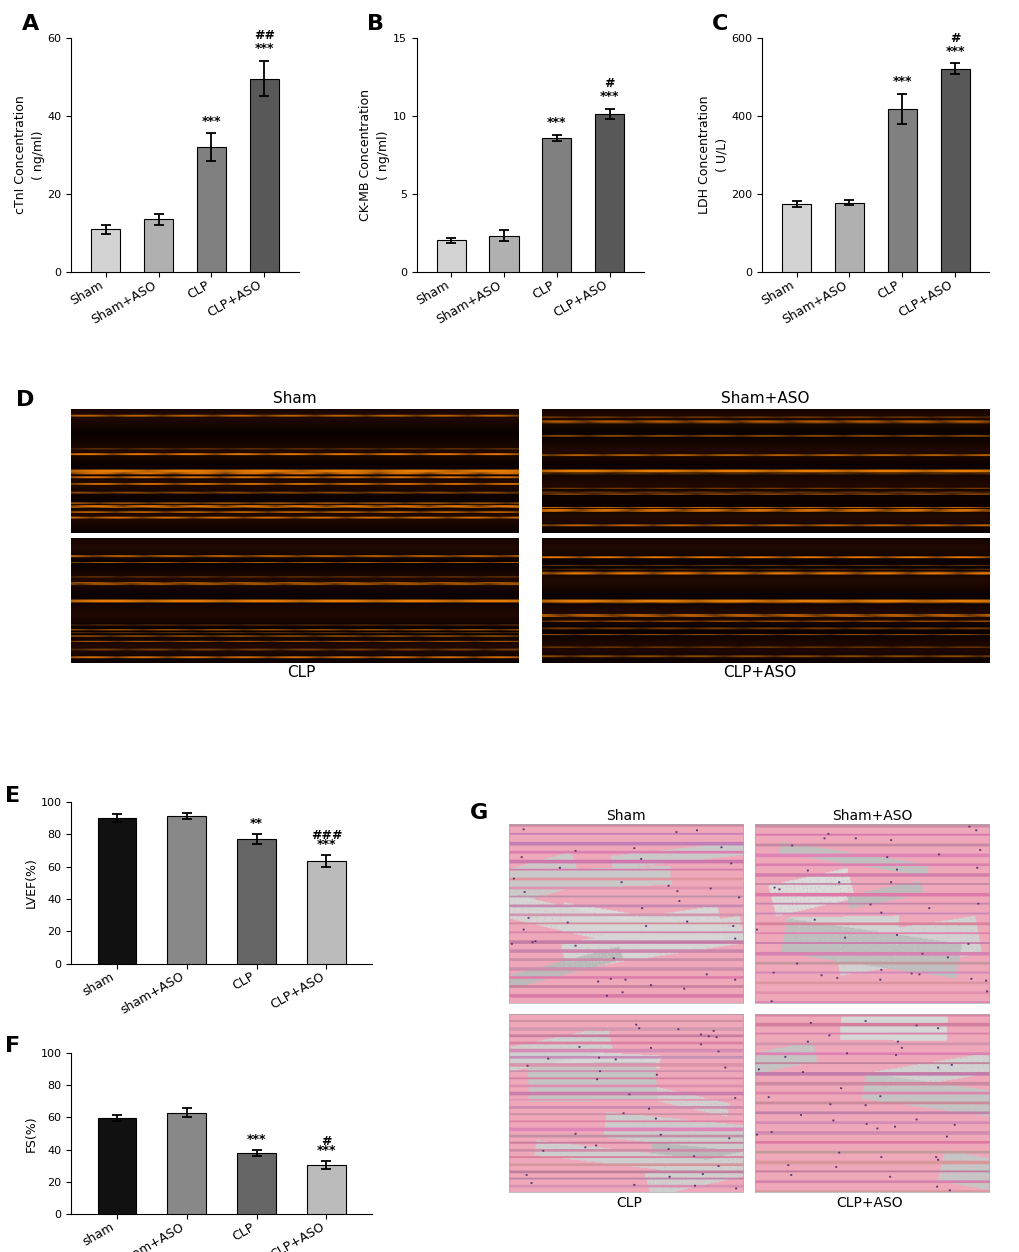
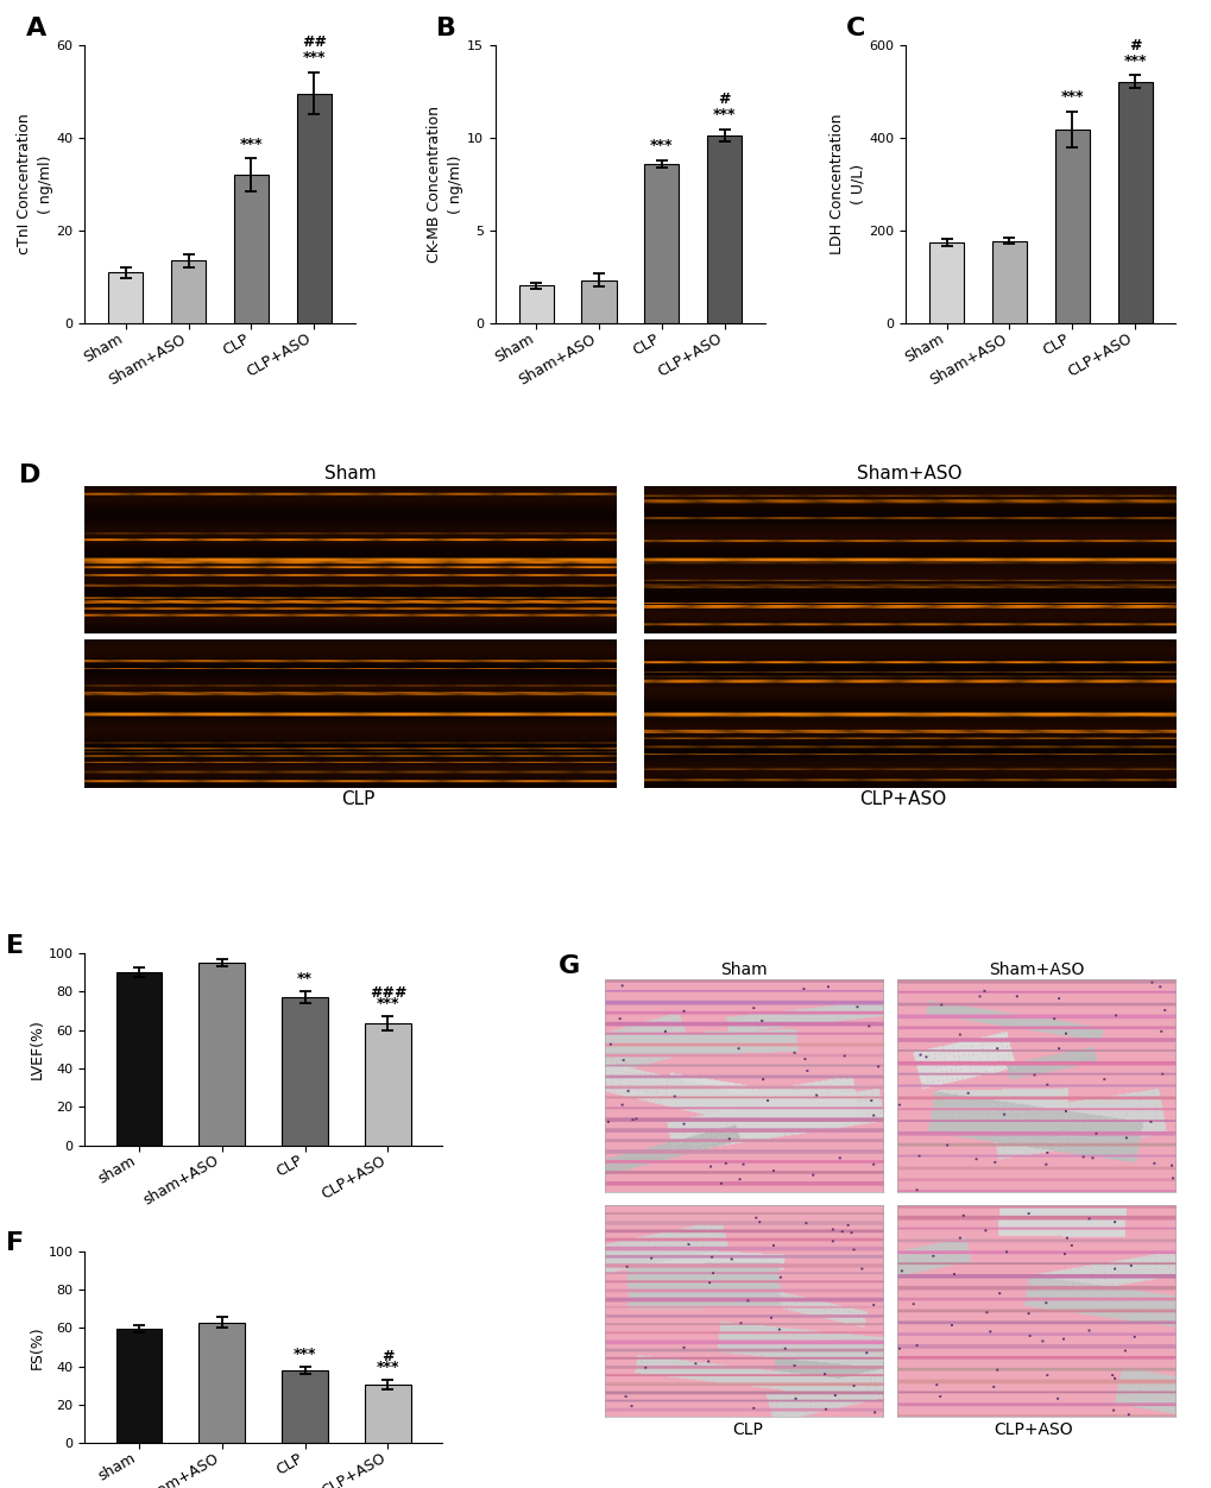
sham+ASO: 91 -> 95
